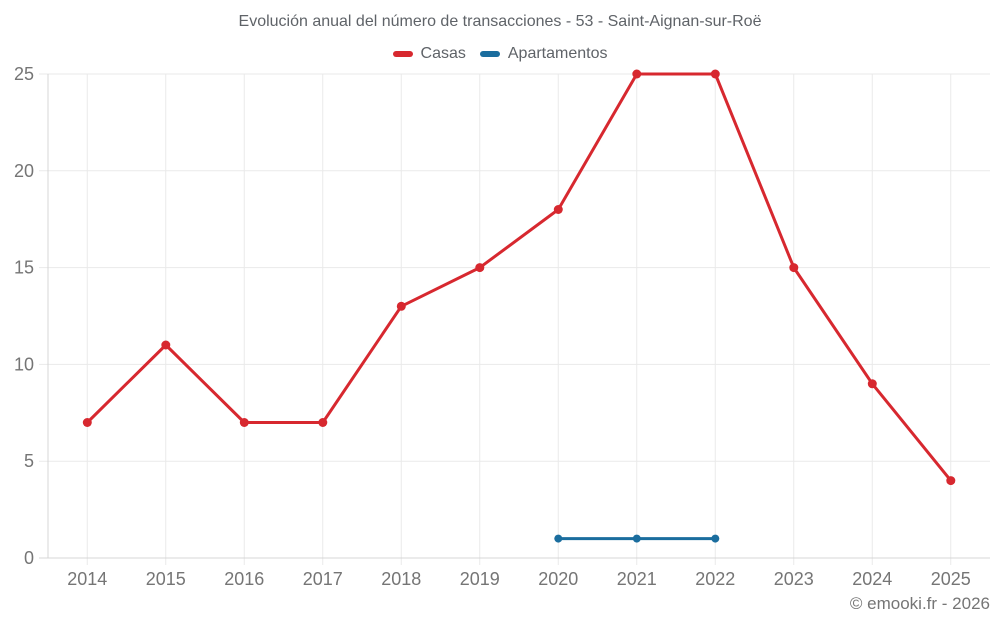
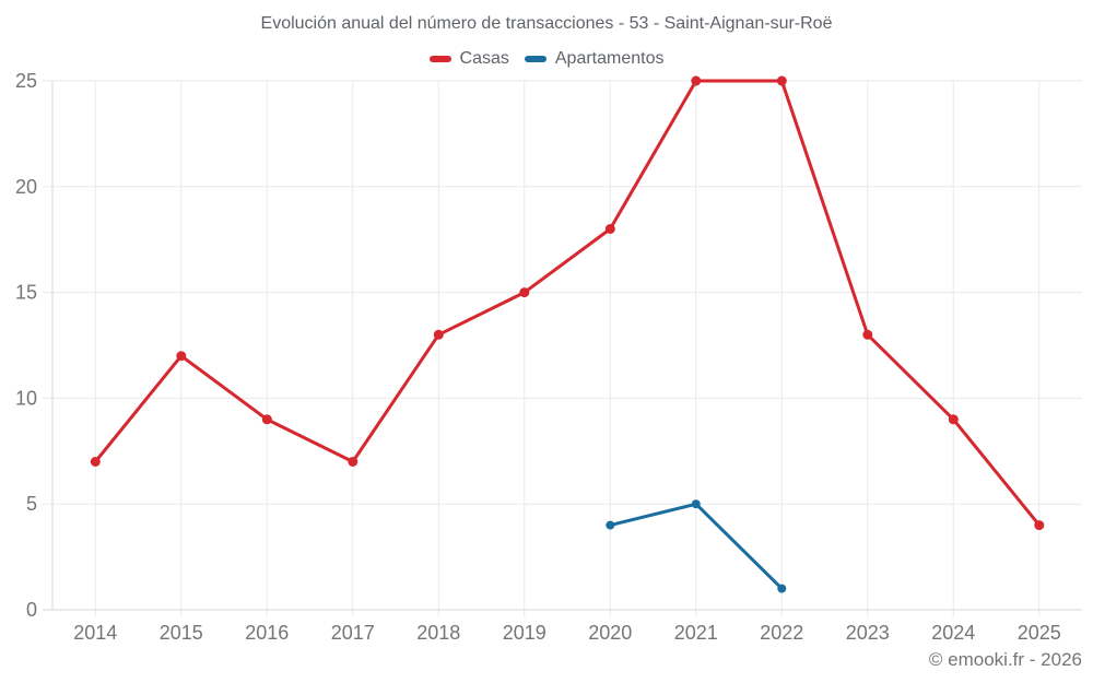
Casas/2015: 11 -> 12
Casas/2016: 7 -> 9
Apartamentos/2020: 1 -> 4
Apartamentos/2021: 1 -> 5
Casas/2023: 15 -> 13
